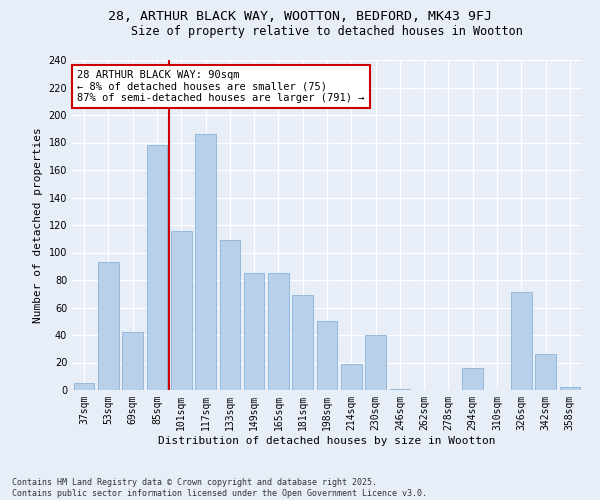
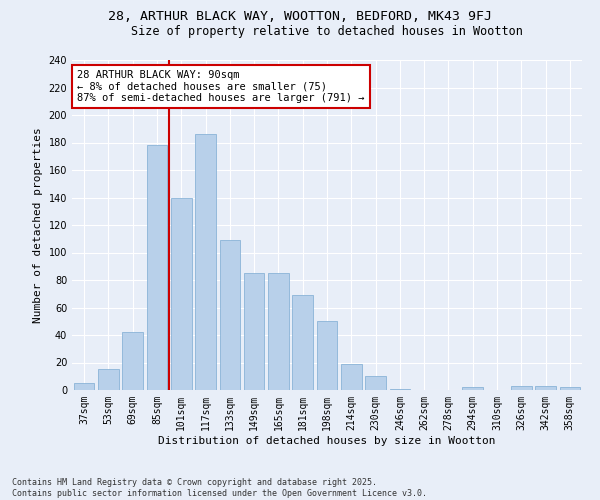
53sqm: 93 -> 15
101sqm: 116 -> 140
230sqm: 40 -> 10
294sqm: 16 -> 2
326sqm: 71 -> 3
342sqm: 26 -> 3
